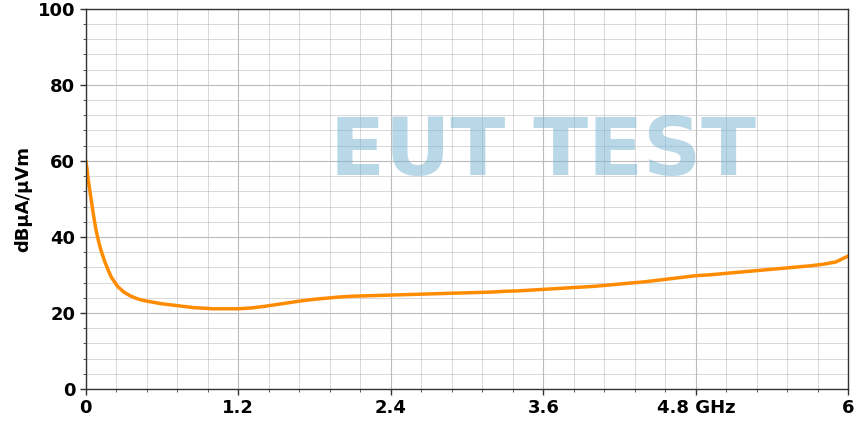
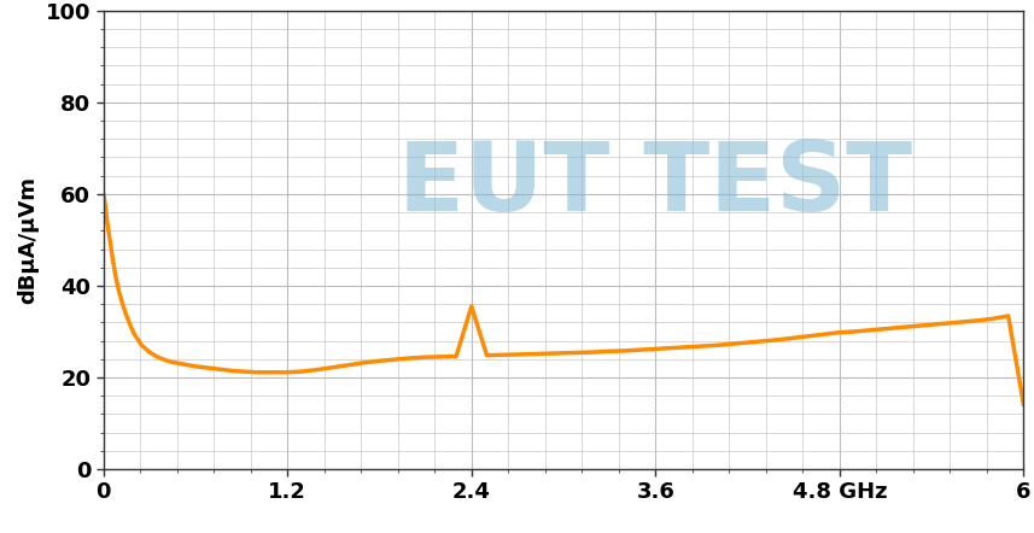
2.4: 24.7 -> 35.5
6: 35.0 -> 14.0
